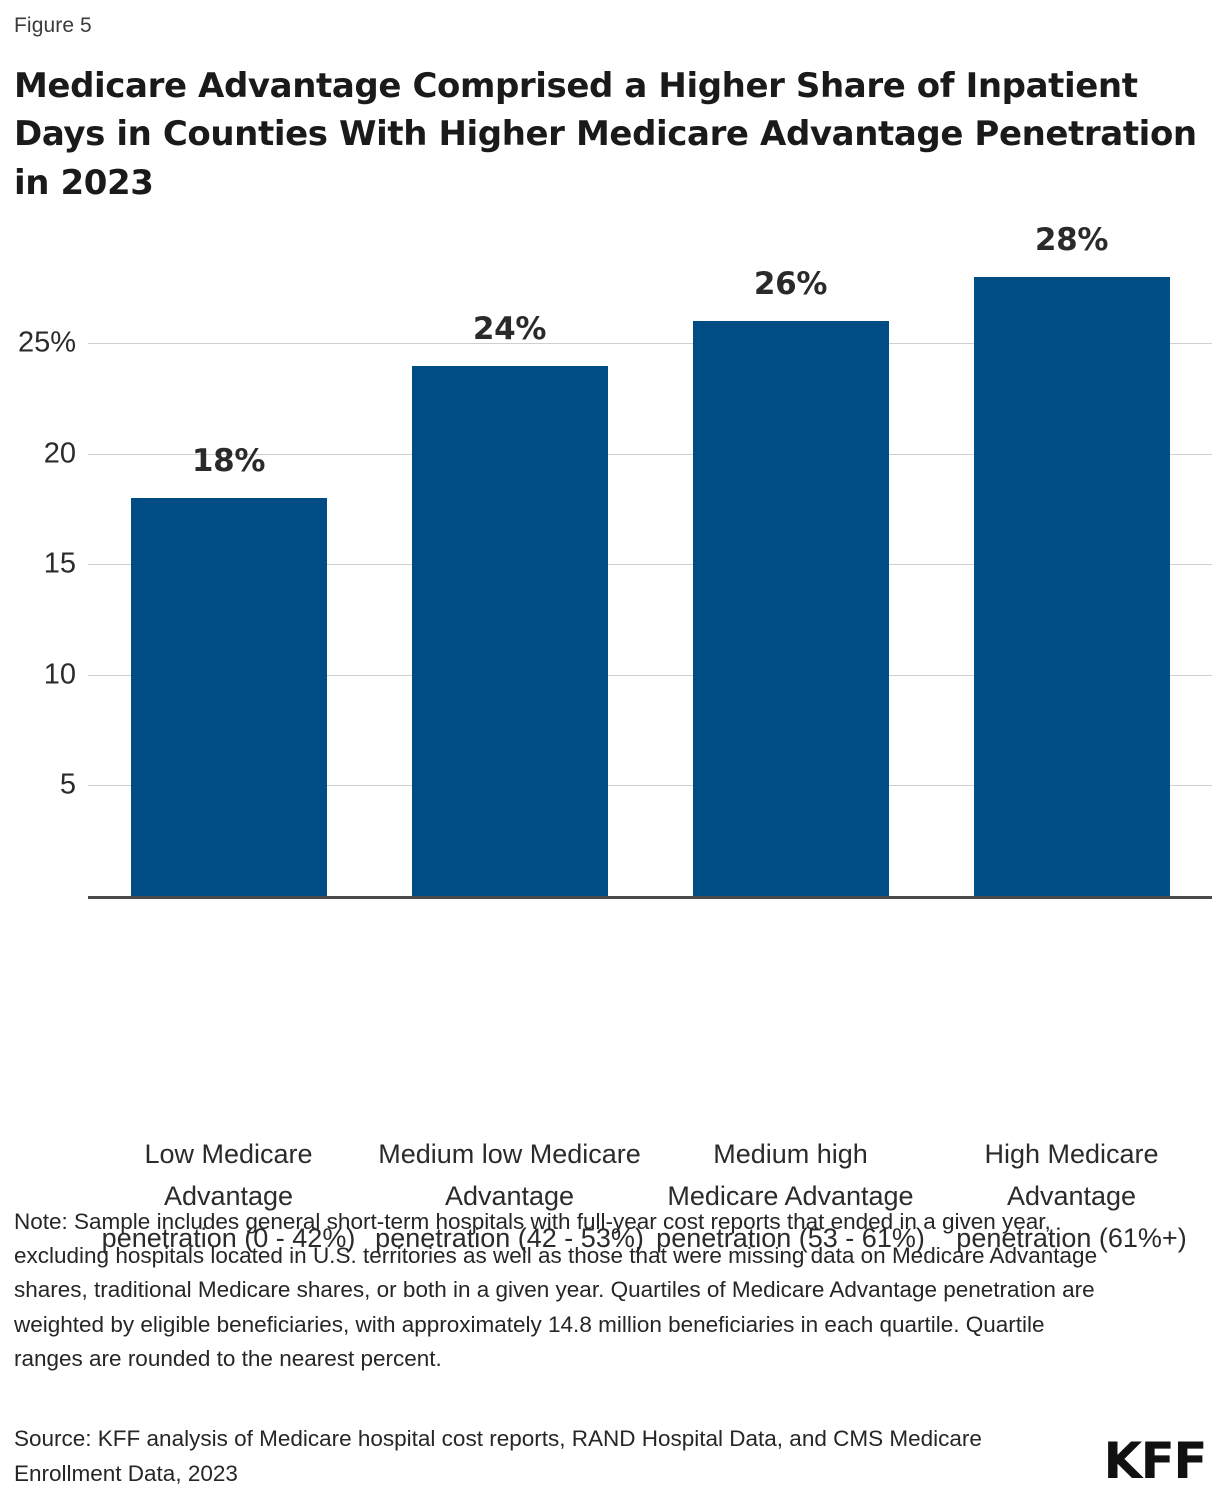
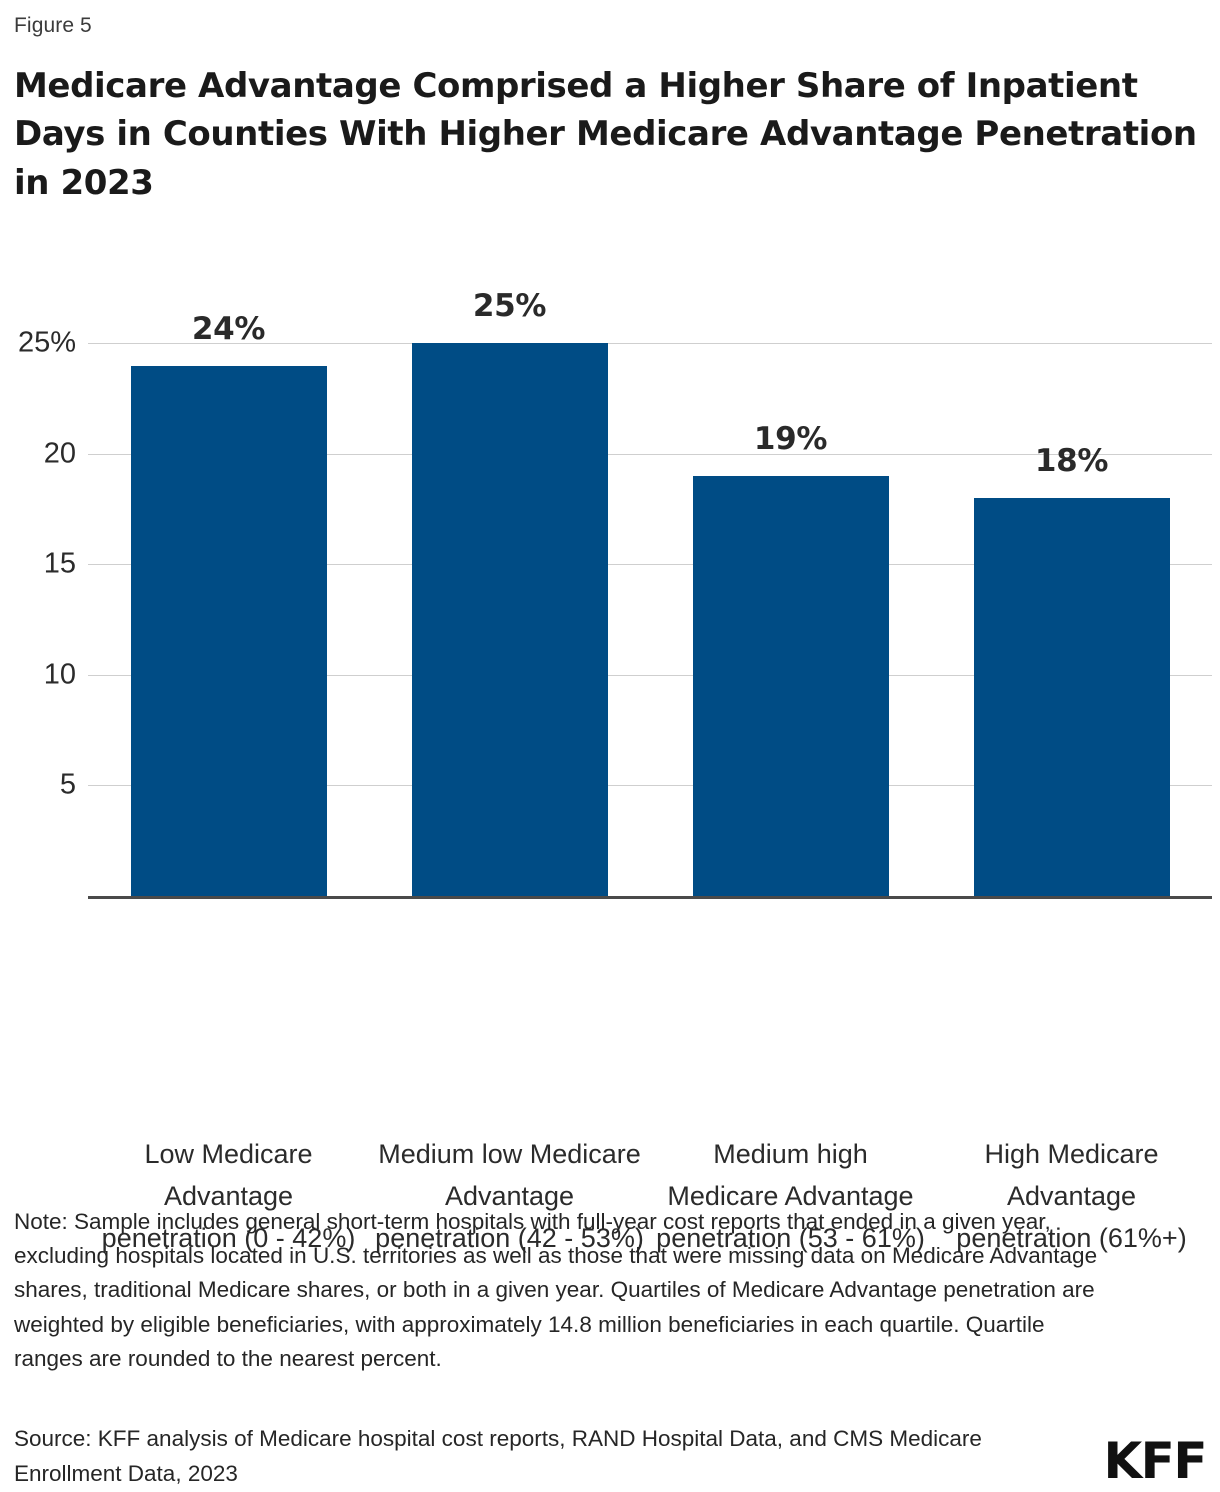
Low Medicare Advantage penetration (0 - 42%): 18% -> 24%
Medium low Medicare Advantage penetration (42 - 53%): 24% -> 25%
Medium high Medicare Advantage penetration (53 - 61%): 26% -> 19%
High Medicare Advantage penetration (61%+): 28% -> 18%
